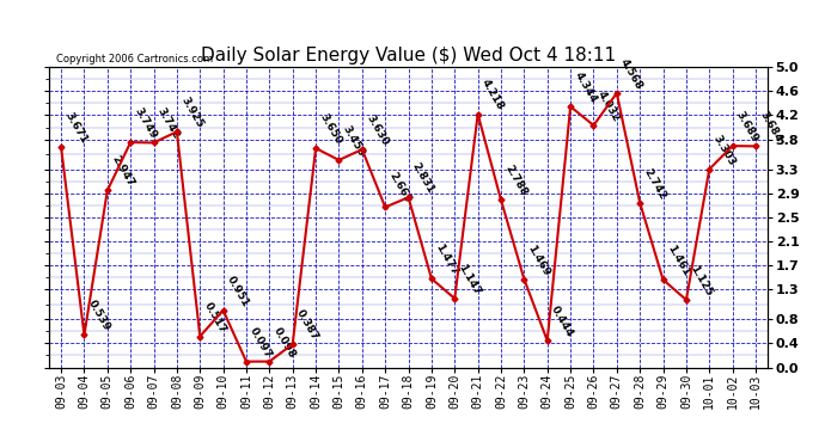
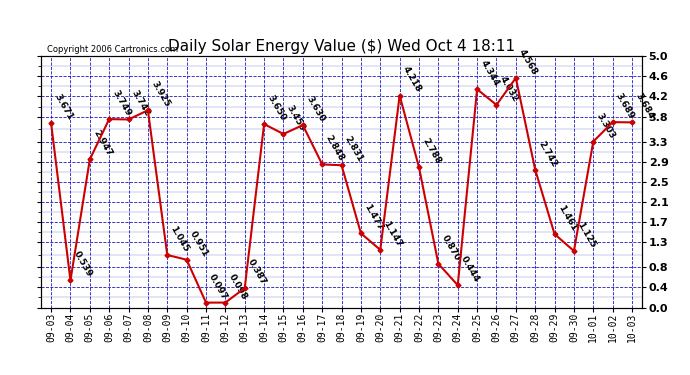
09-09: 0.517 -> 1.045
09-17: 2.669 -> 2.848
09-23: 1.469 -> 0.870
